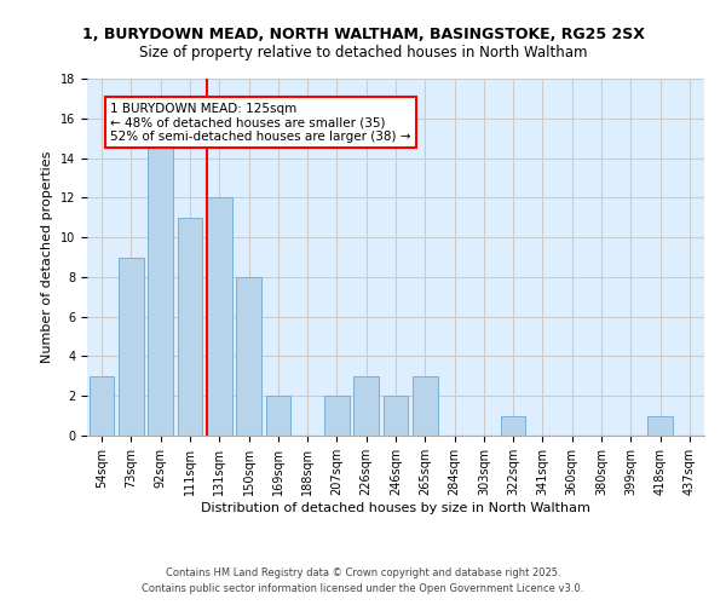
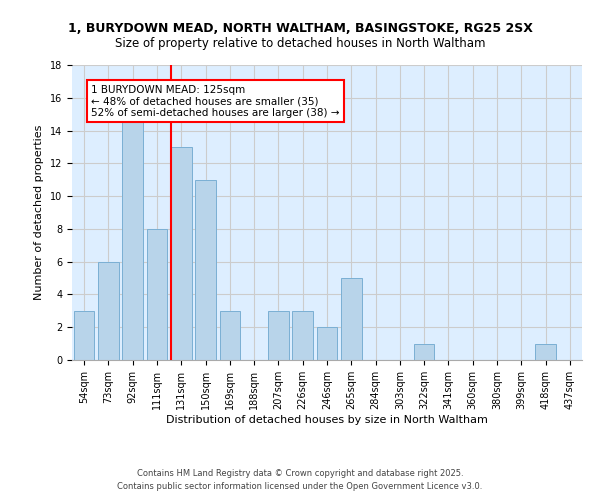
73sqm: 9 -> 6
111sqm: 11 -> 8
131sqm: 12 -> 13
150sqm: 8 -> 11
169sqm: 2 -> 3
207sqm: 2 -> 3
265sqm: 3 -> 5
